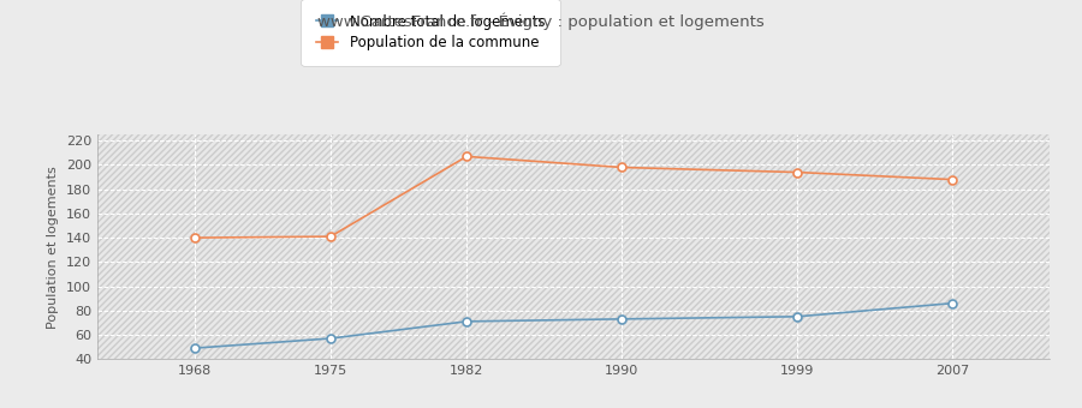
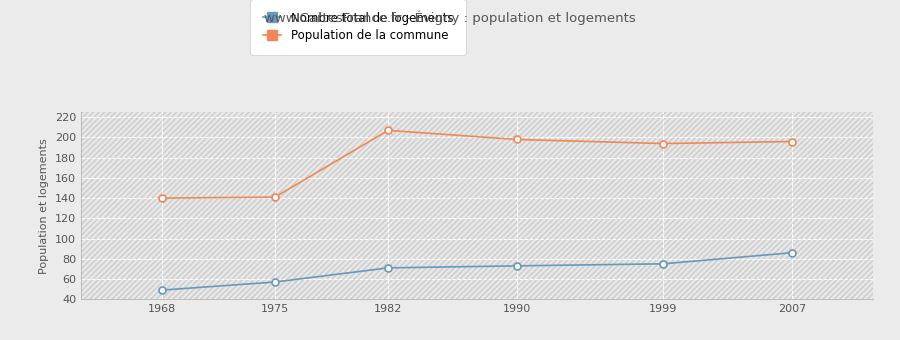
Population de la commune/2007: 188 -> 196
